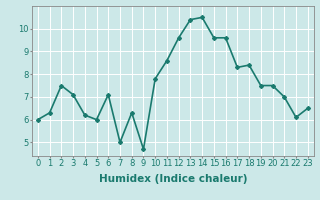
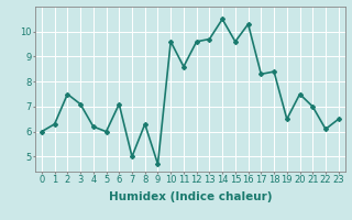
10: 7.8 -> 9.6
13: 10.4 -> 9.7
16: 9.6 -> 10.3
19: 7.5 -> 6.5
